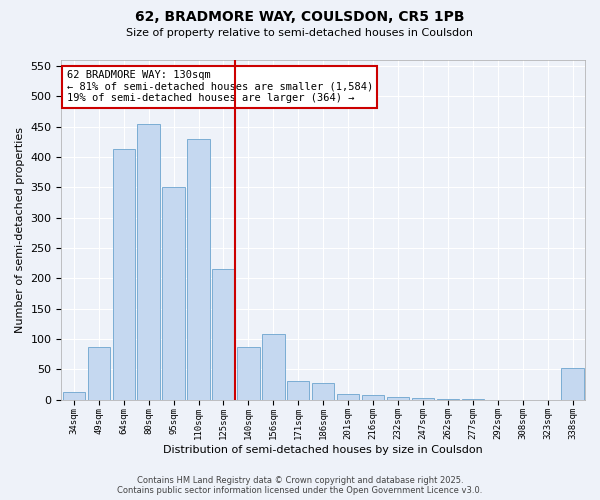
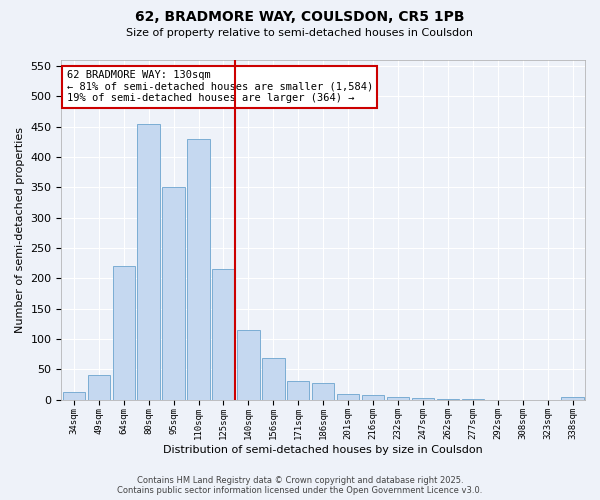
49sqm: 86 -> 40
64sqm: 414 -> 220
140sqm: 86 -> 115
156sqm: 108 -> 68
338sqm: 52 -> 4
